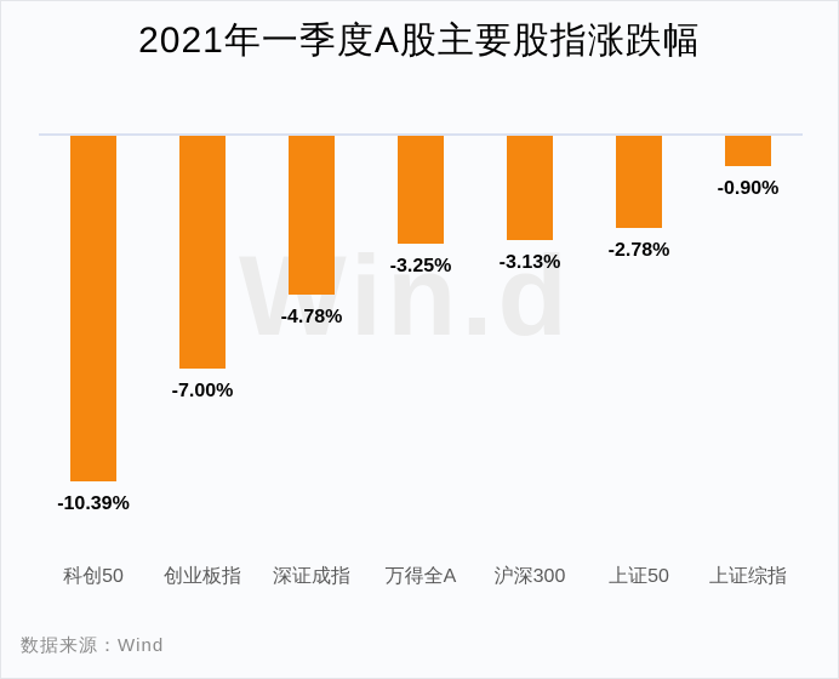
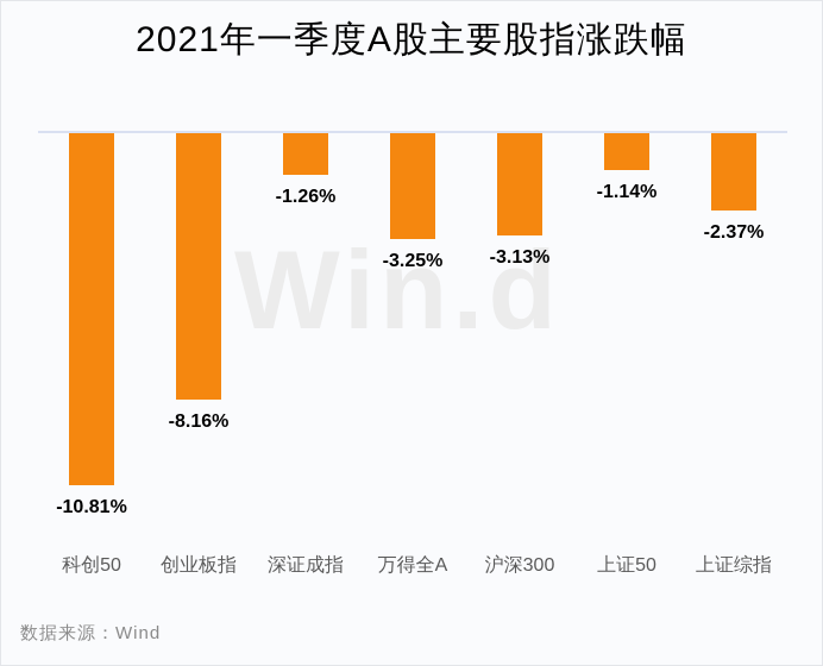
科创50: -10.39% -> -10.81%
创业板指: -7.00% -> -8.16%
深证成指: -4.78% -> -1.26%
上证50: -2.78% -> -1.14%
上证综指: -0.90% -> -2.37%
